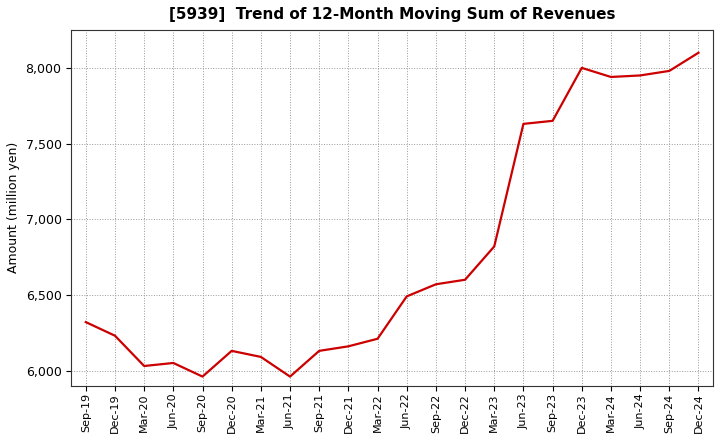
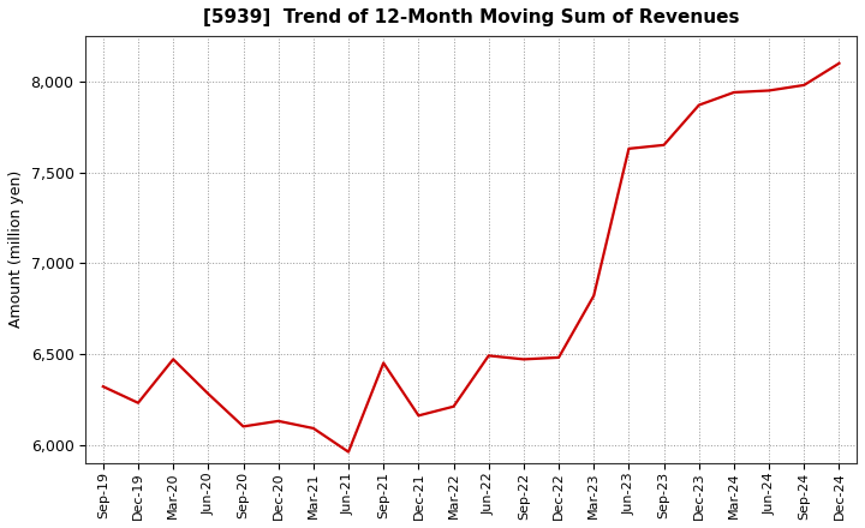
Mar-20: 6,030 -> 6,470
Jun-20: 6,050 -> 6,280
Sep-20: 5,960 -> 6,100
Sep-21: 6,130 -> 6,450
Sep-22: 6,570 -> 6,470
Dec-22: 6,600 -> 6,480
Dec-23: 8,000 -> 7,870
